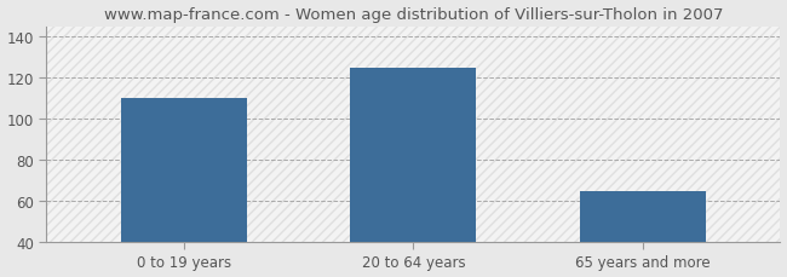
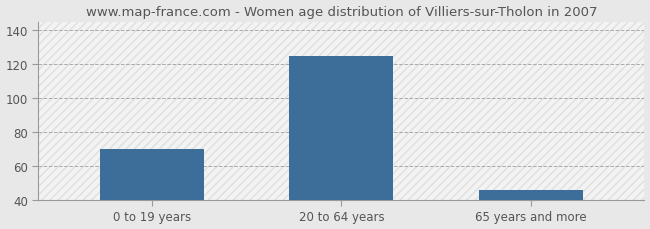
0 to 19 years: 110 -> 70
65 years and more: 65 -> 46
